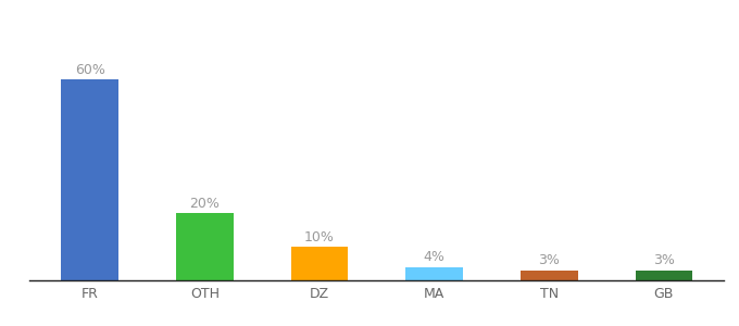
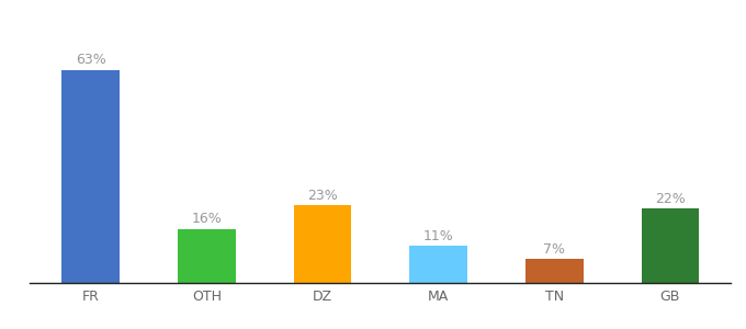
FR: 60% -> 63%
OTH: 20% -> 16%
DZ: 10% -> 23%
MA: 4% -> 11%
TN: 3% -> 7%
GB: 3% -> 22%
